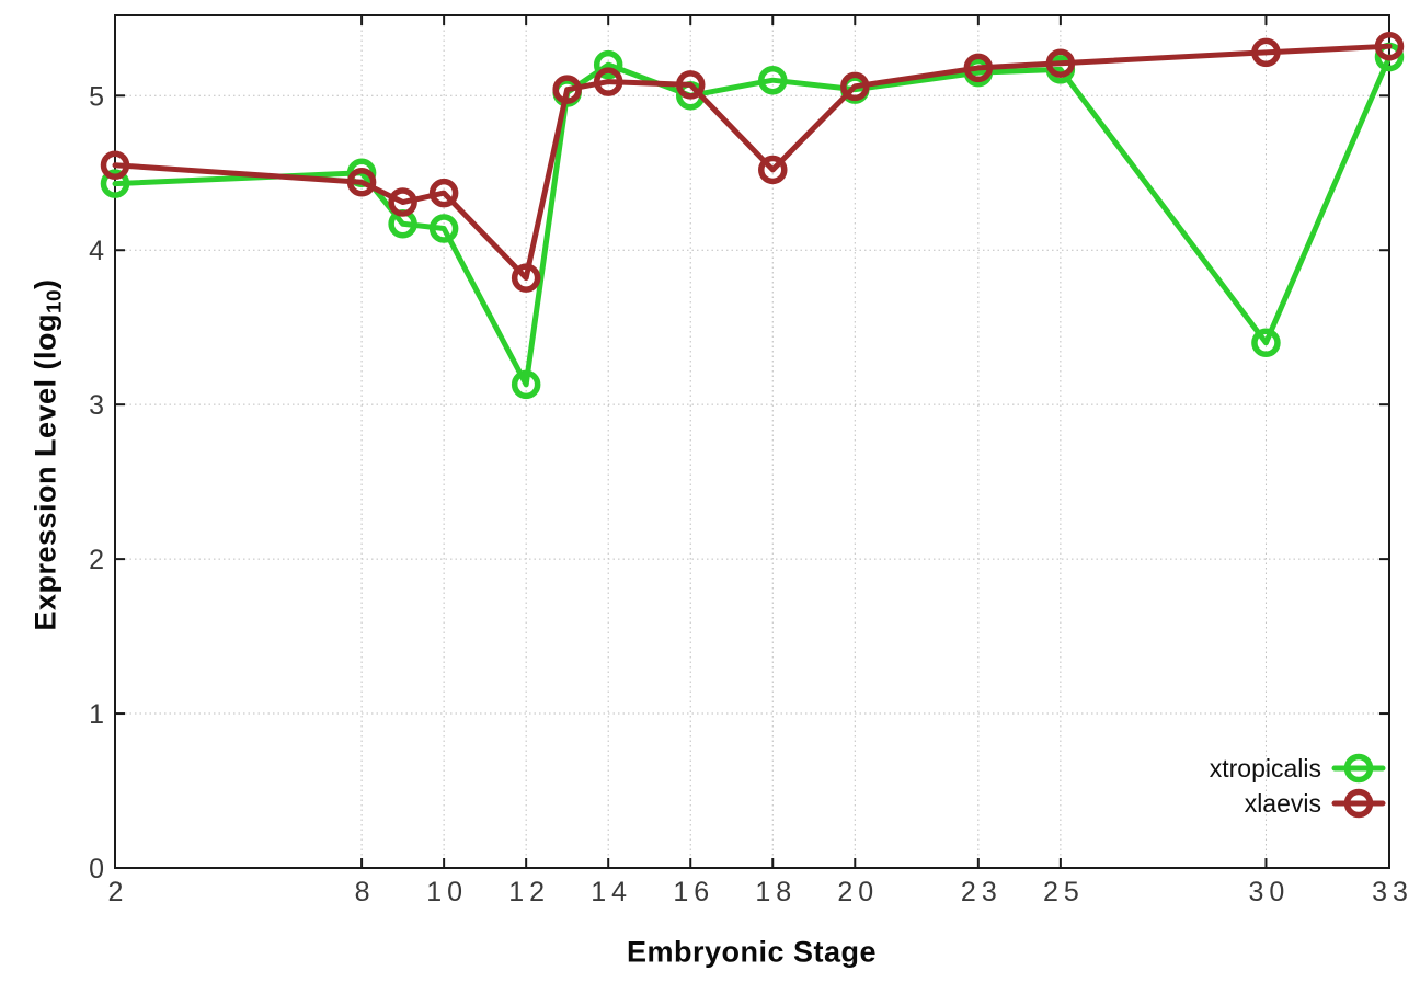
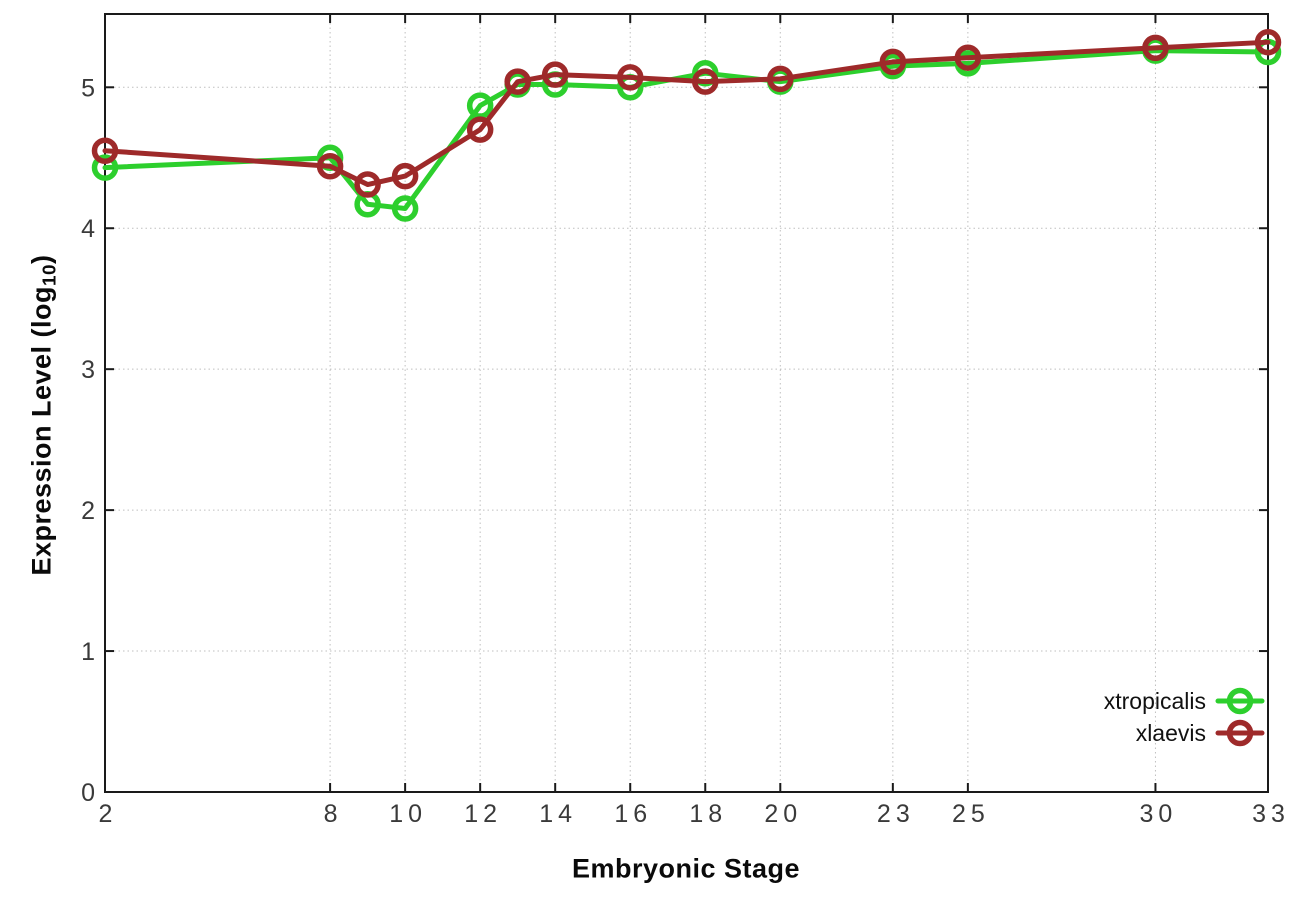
xtropicalis/12: 3.13 -> 4.87
xlaevis/12: 3.82 -> 4.70
xtropicalis/14: 5.20 -> 5.02
xlaevis/18: 4.52 -> 5.04
xtropicalis/30: 3.40 -> 5.26
